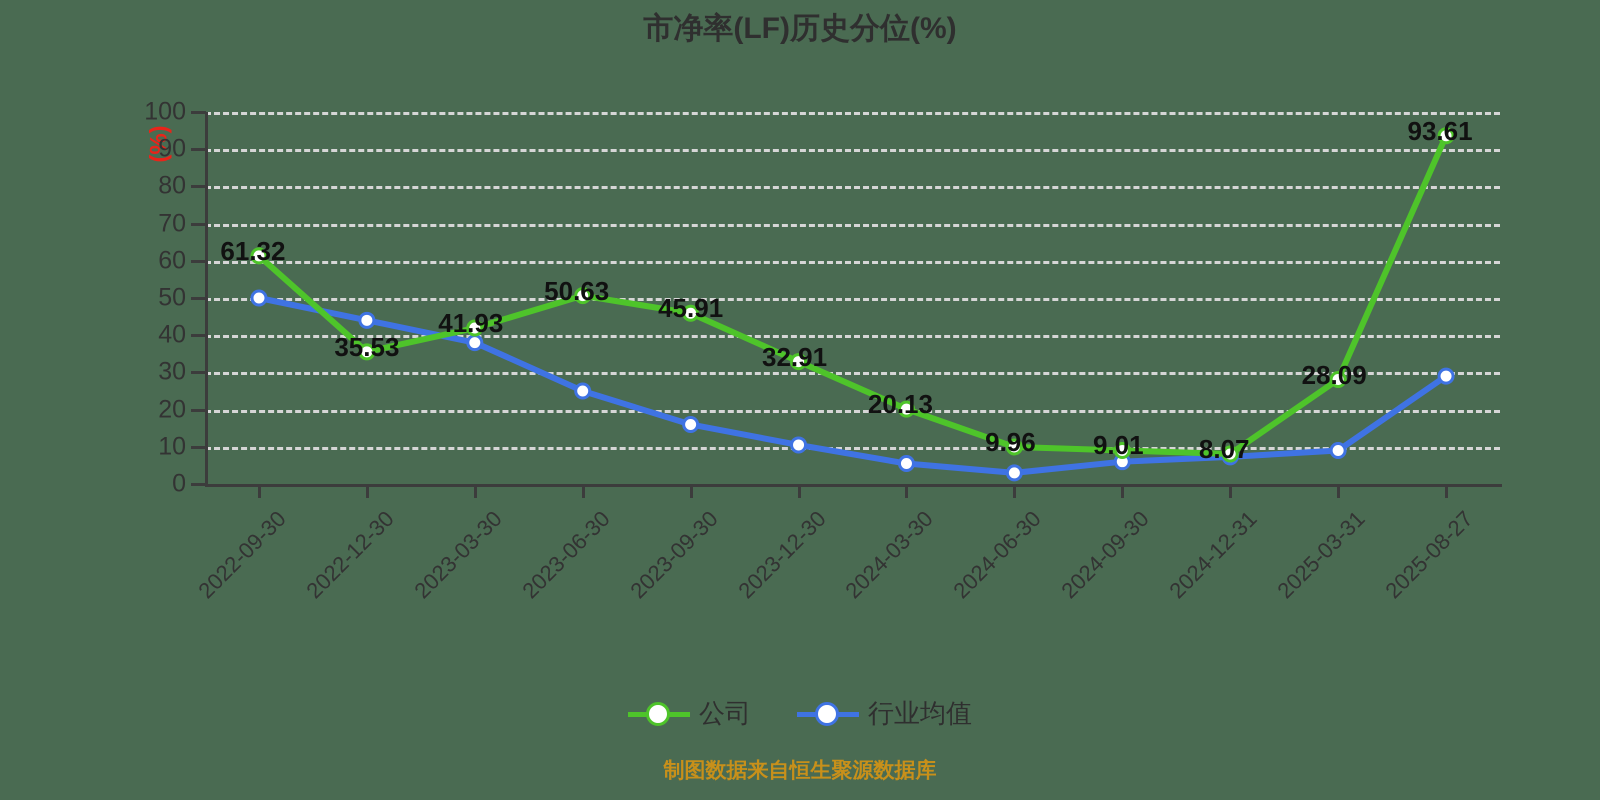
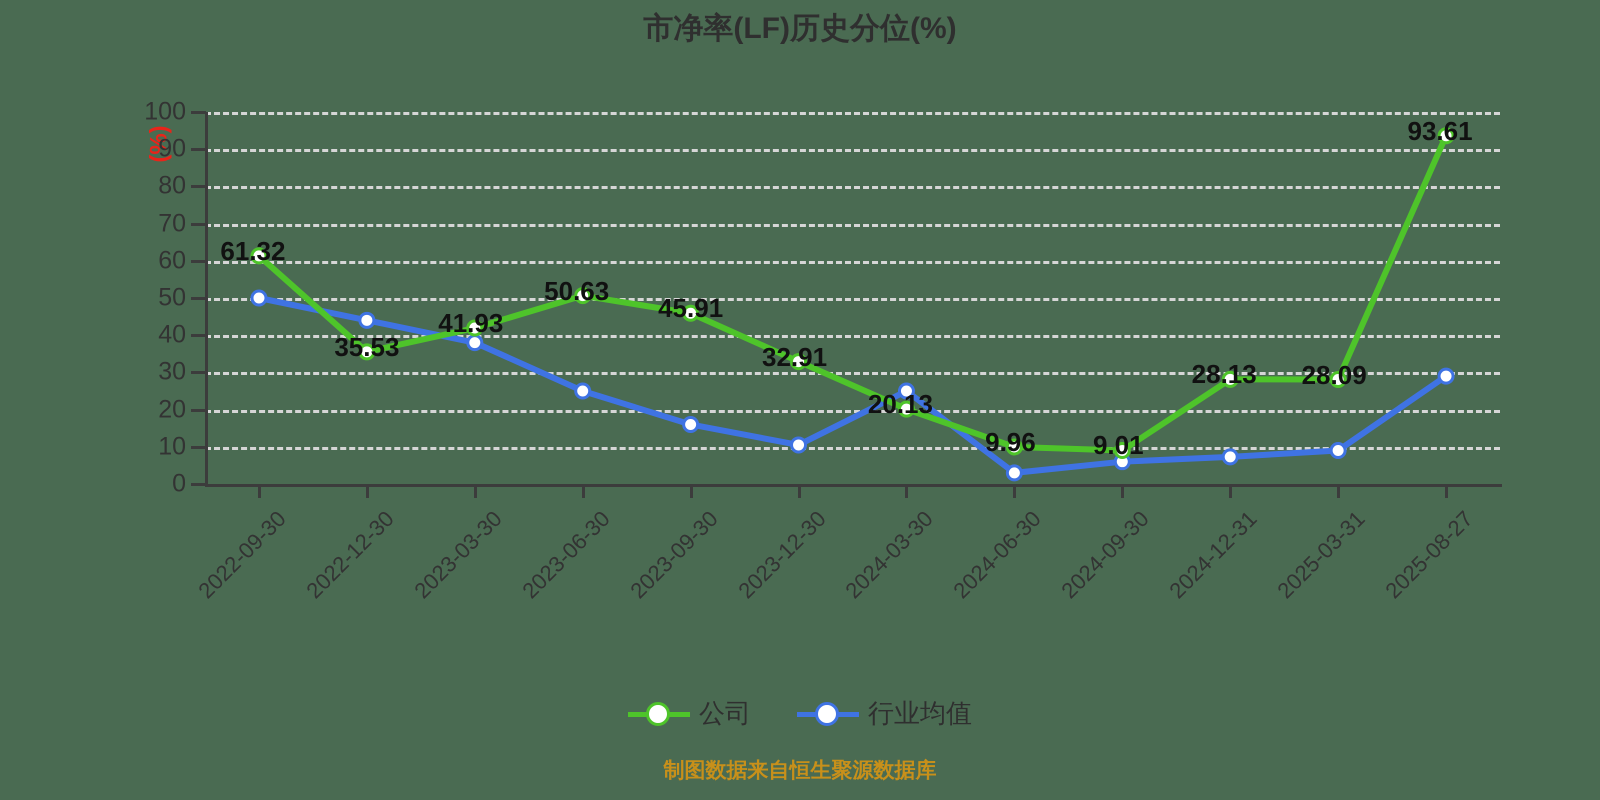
行业均值/2024-03-30: 6 -> 25
公司/2024-12-31: 8.07 -> 28.13
